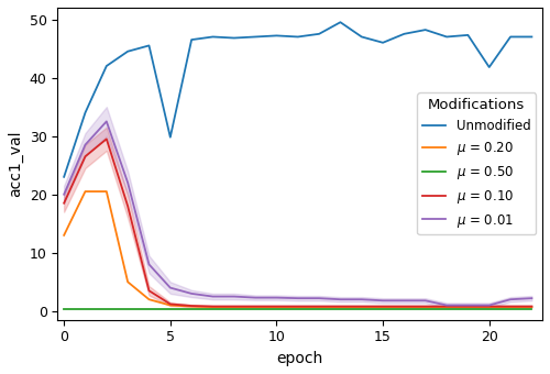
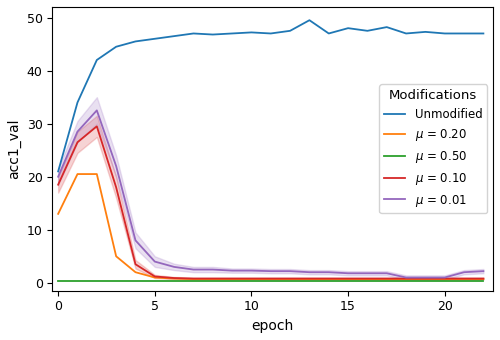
Unmodified/0: 23.0 -> 21.0
Unmodified/5: 29.8 -> 46.0
Unmodified/15: 46.0 -> 48.0
Unmodified/20: 41.8 -> 47.0
